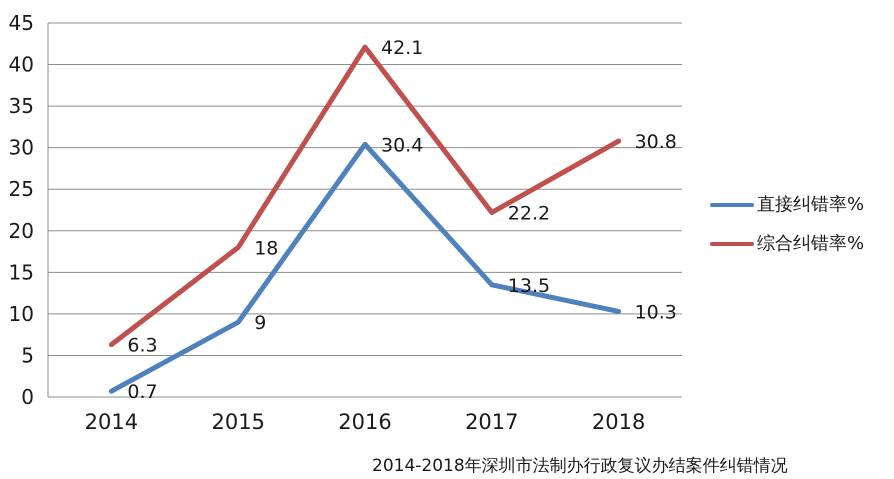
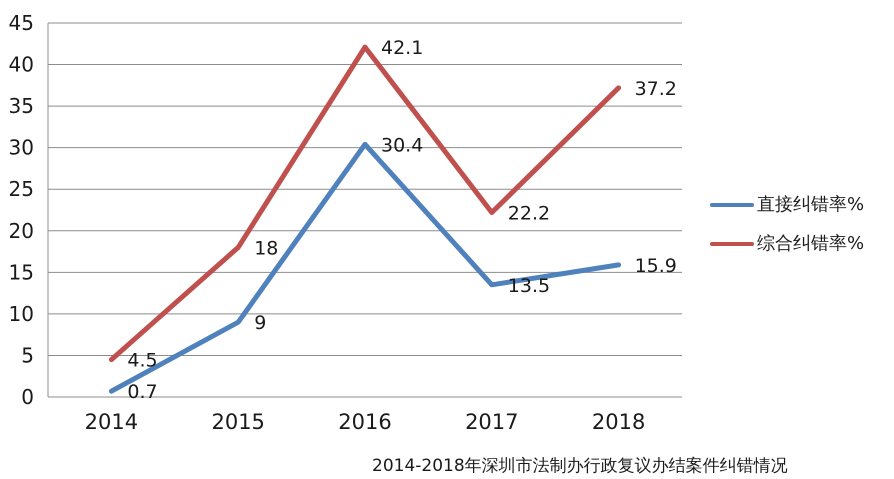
综合纠错率%/2014: 6.3 -> 4.5
直接纠错率%/2018: 10.3 -> 15.9
综合纠错率%/2018: 30.8 -> 37.2
